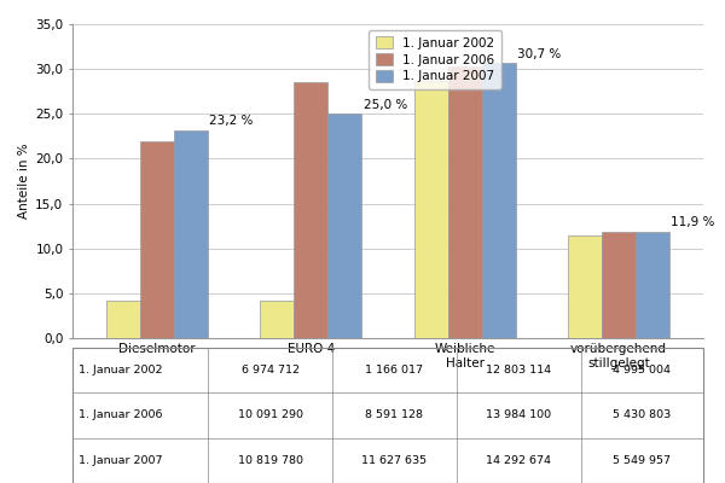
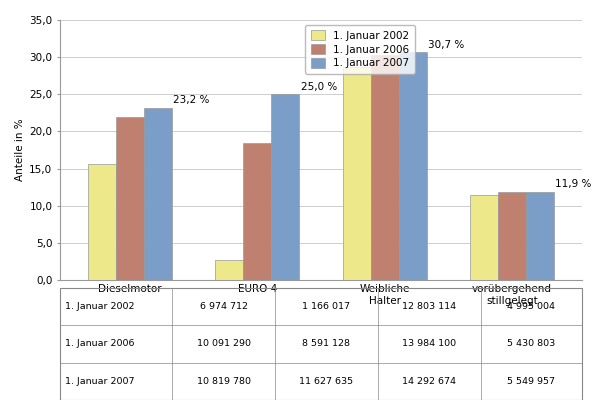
1. Januar 2002/Dieselmotor: 4,2 -> 15,6
1. Januar 2002/EURO 4: 4,2 -> 2,7
1. Januar 2006/EURO 4: 28,6 -> 18,5
